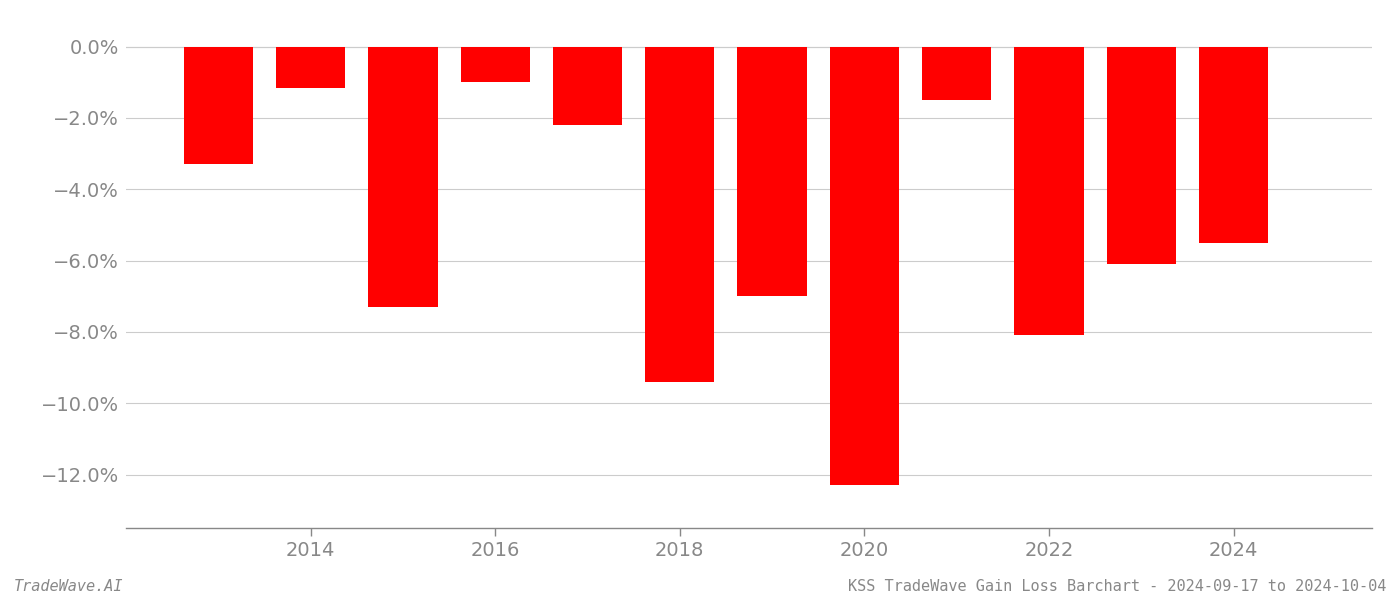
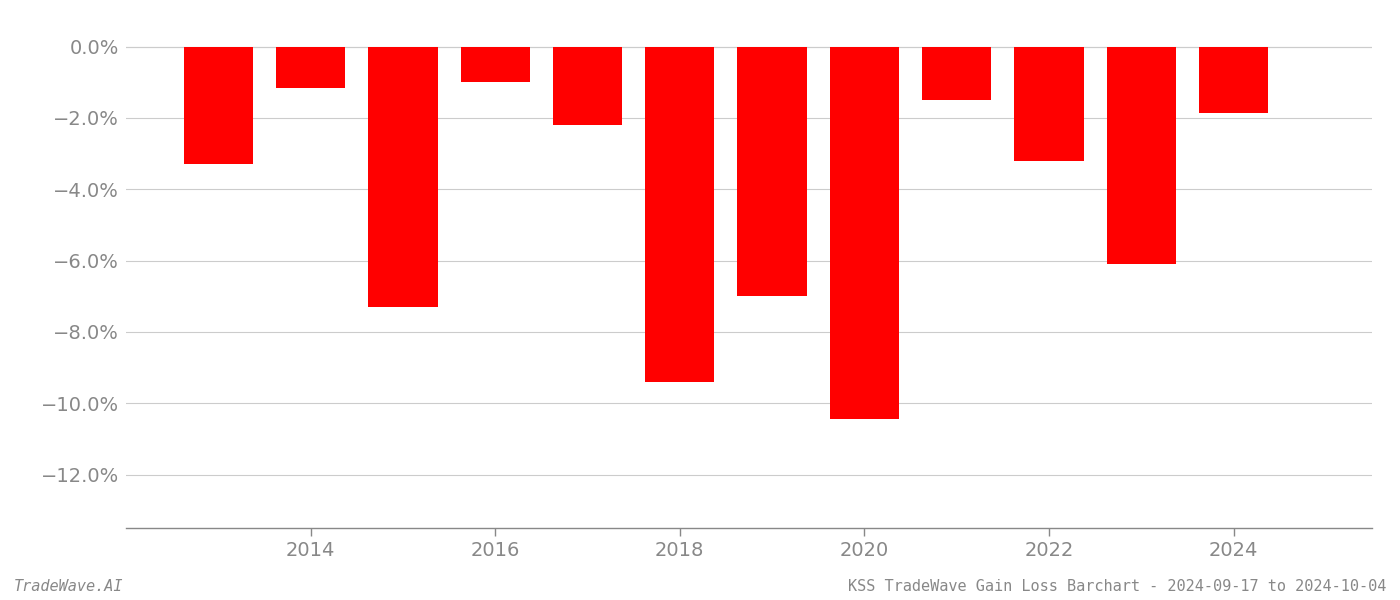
2020: -12.30% -> -10.45%
2022: -8.10% -> -3.20%
2024: -5.50% -> -1.85%
